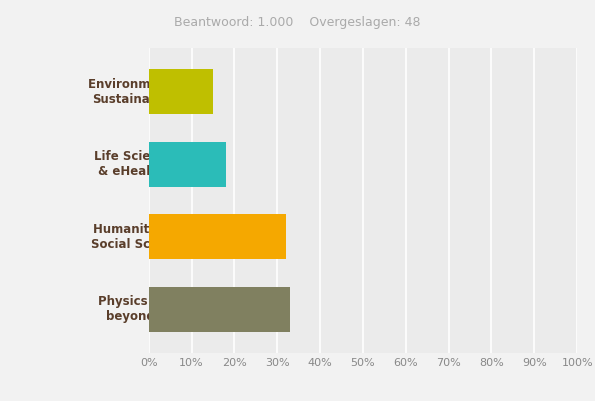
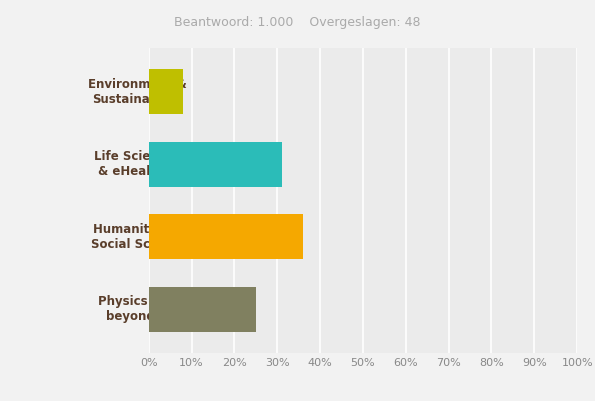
Environment & Sustainabili...: 15% -> 8%
Life Sciences & eHealth...: 18% -> 31%
Humanities & Social Scien...: 32% -> 36%
Physics and beyond...: 33% -> 25%
